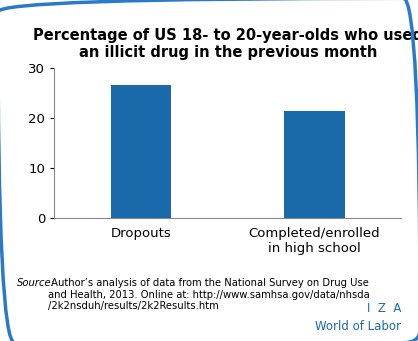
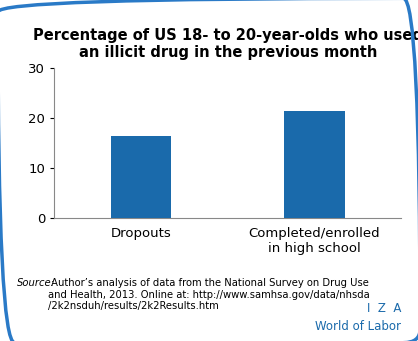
Dropouts: 26.7 -> 16.4
